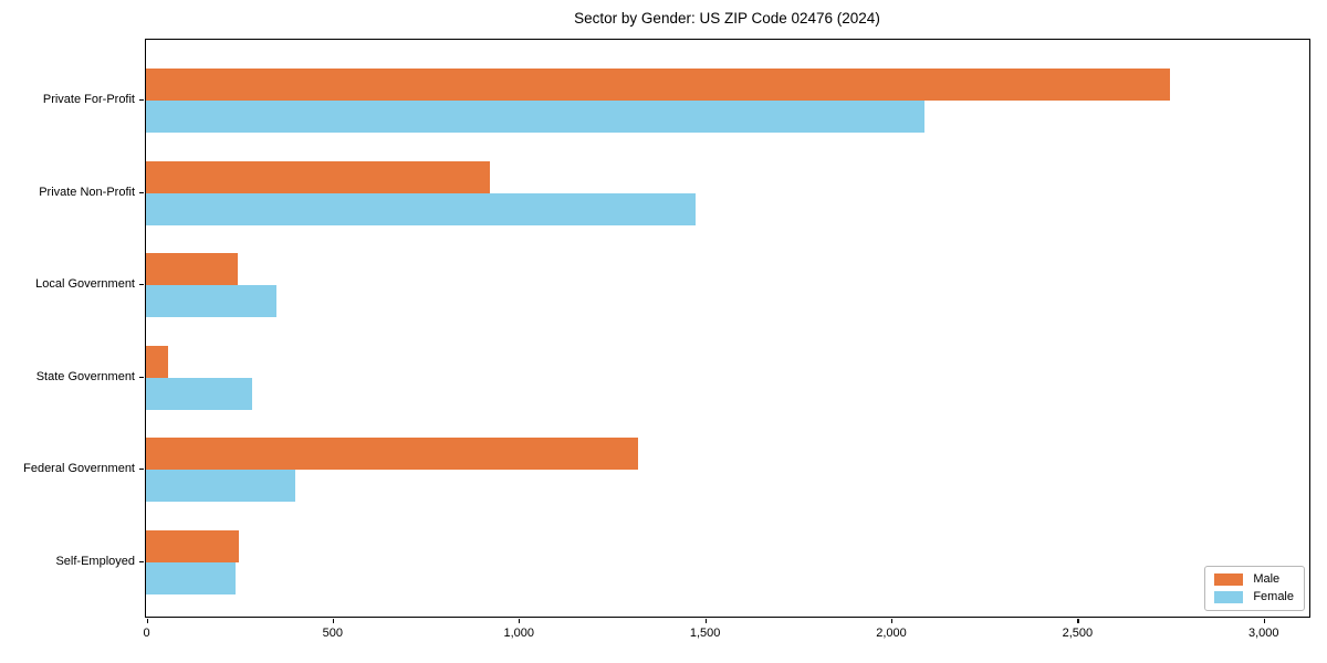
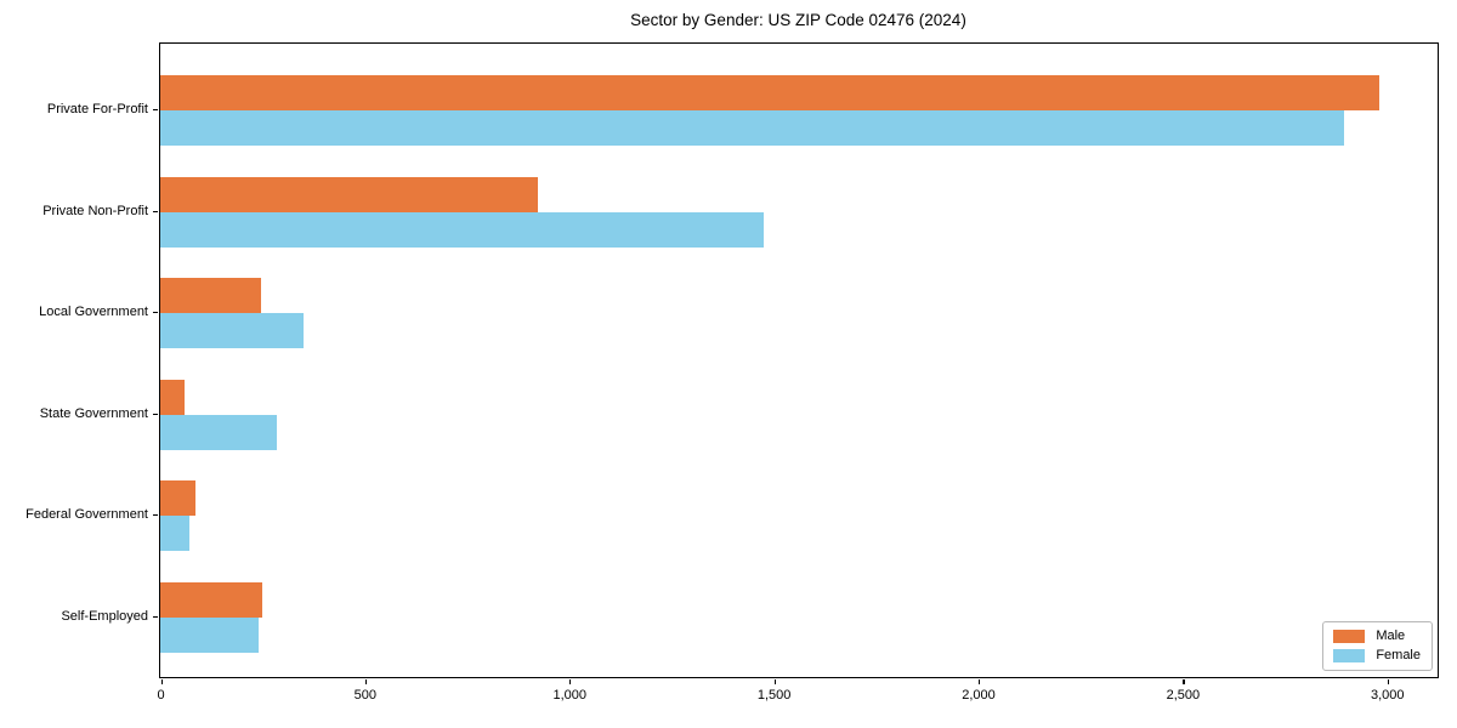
Male/Private For-Profit: 2750 -> 2980
Female/Private For-Profit: 2090 -> 2900
Male/Federal Government: 1320 -> 80
Female/Federal Government: 400 -> 70
